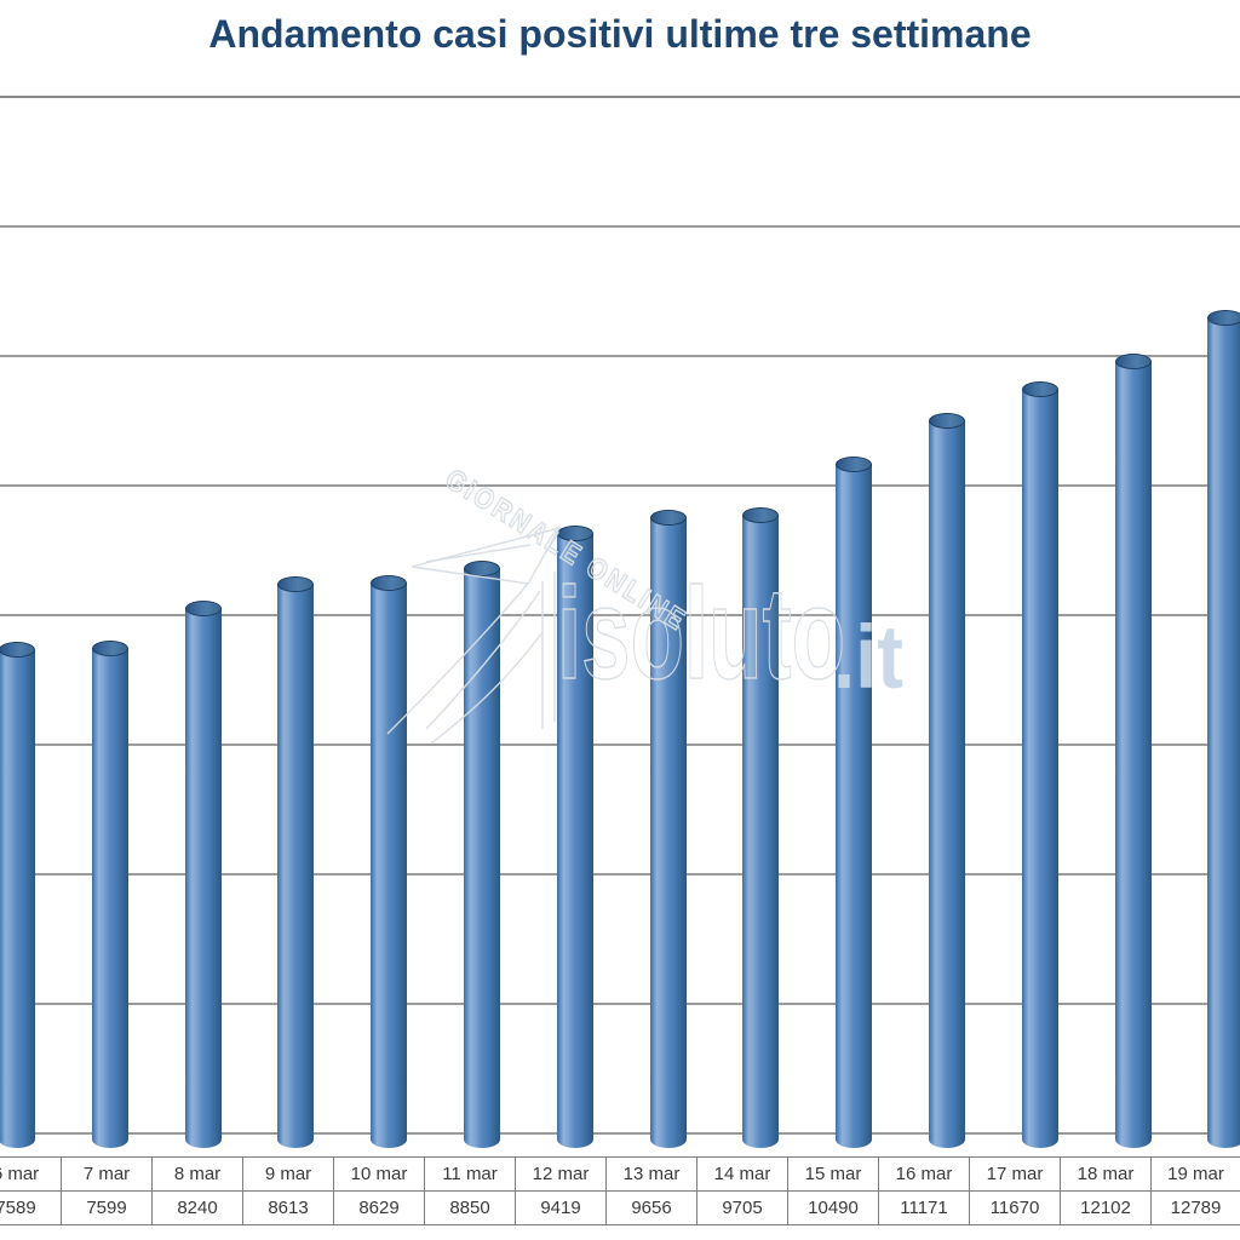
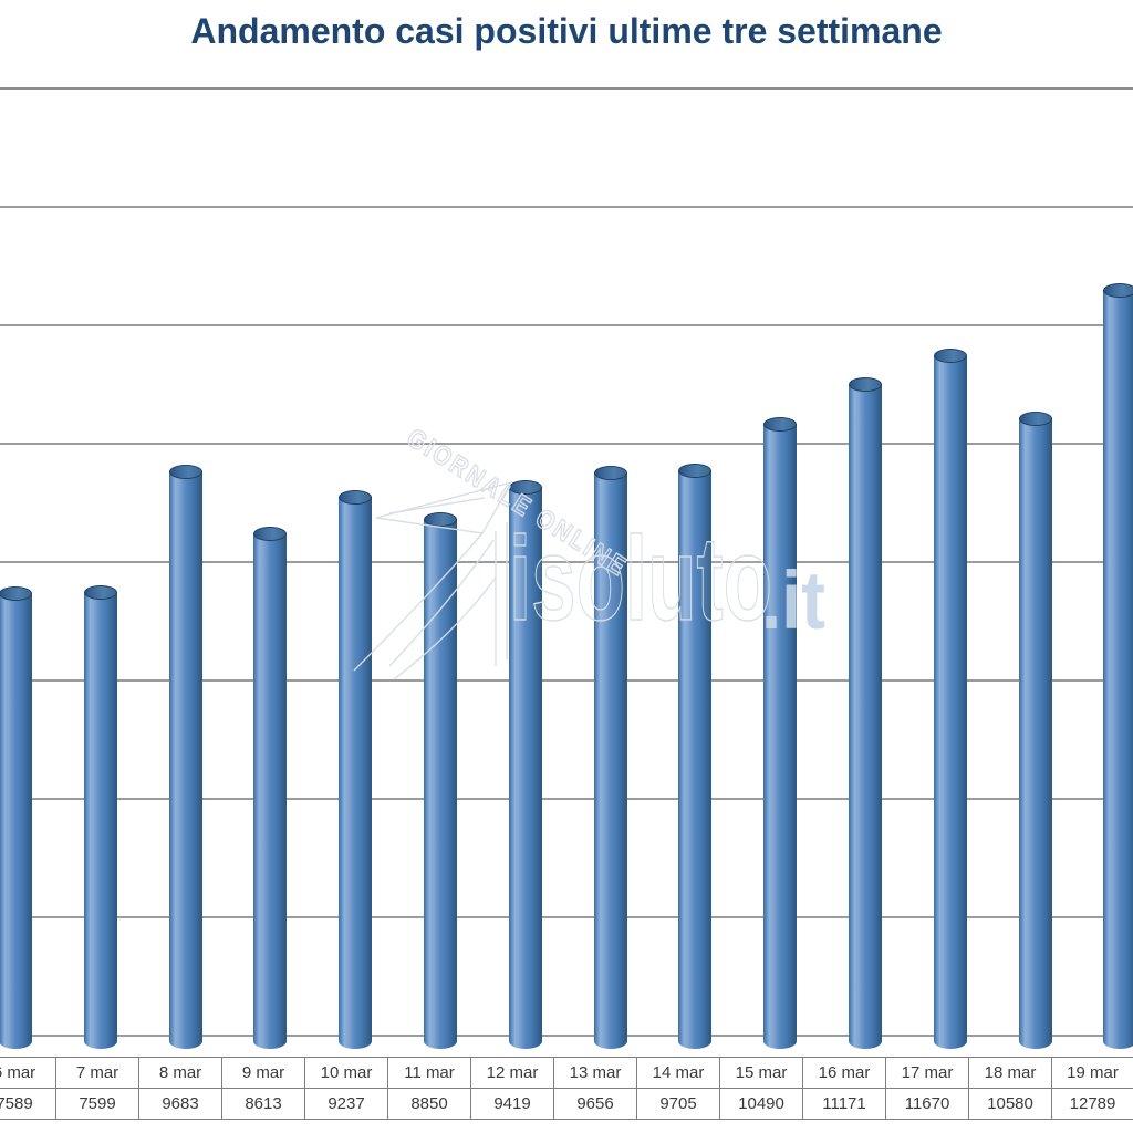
8 mar: 8240 -> 9683
10 mar: 8629 -> 9237
18 mar: 12102 -> 10580
